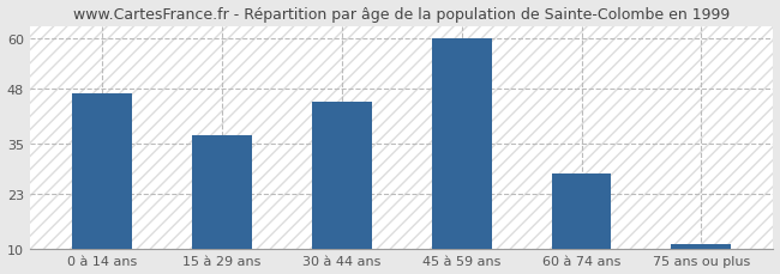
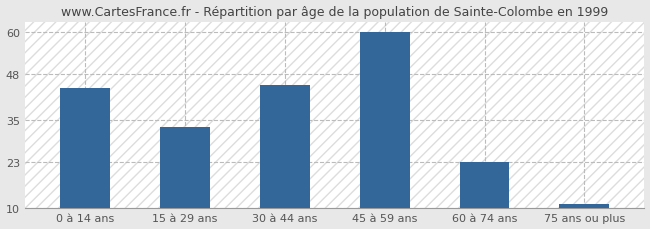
0 à 14 ans: 47 -> 44
15 à 29 ans: 37 -> 33
60 à 74 ans: 28 -> 23
